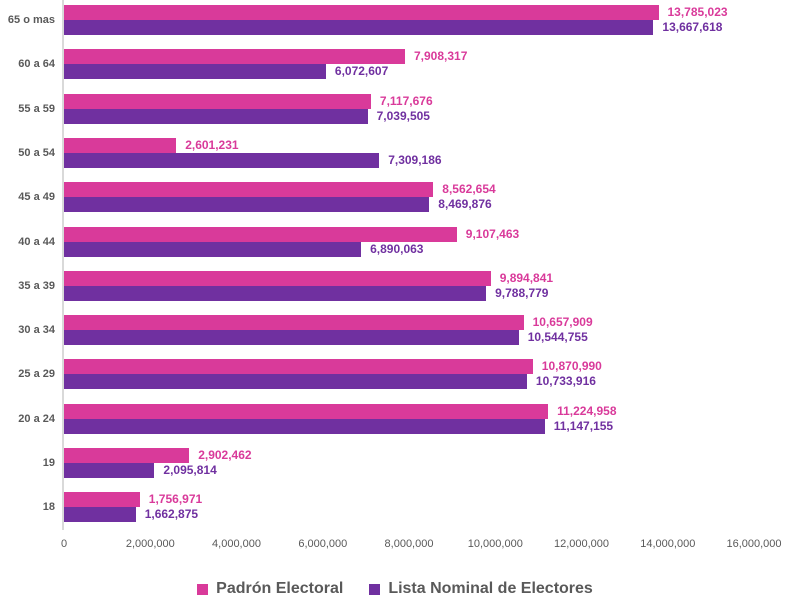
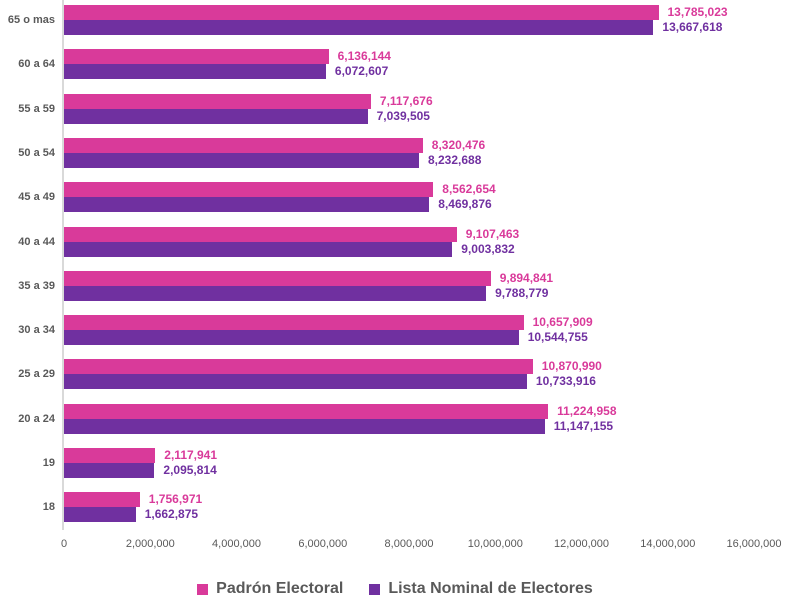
Padrón Electoral/60 a 64: 7,908,317 -> 6,136,144
Padrón Electoral/50 a 54: 2,601,231 -> 8,320,476
Lista Nominal de Electores/50 a 54: 7,309,186 -> 8,232,688
Lista Nominal de Electores/40 a 44: 6,890,063 -> 9,003,832
Padrón Electoral/19: 2,902,462 -> 2,117,941
